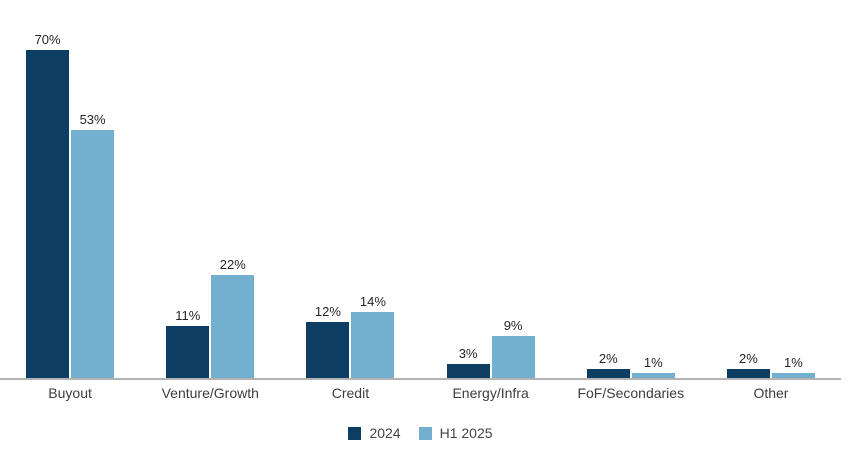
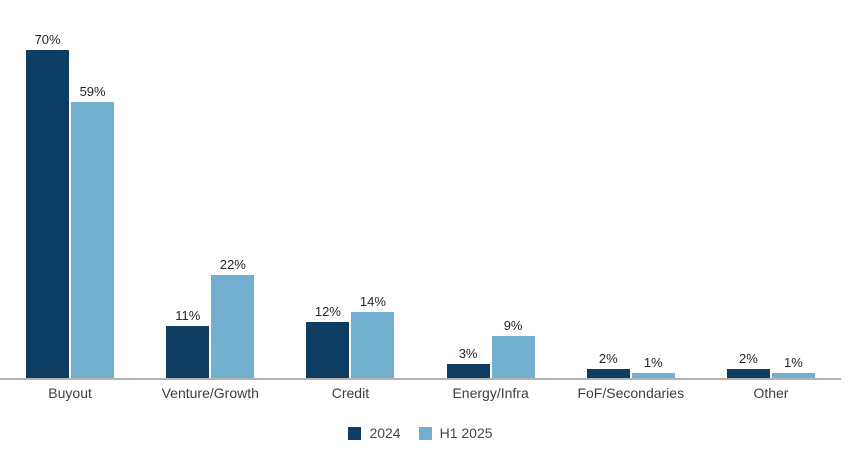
H1 2025/Buyout: 53% -> 59%
